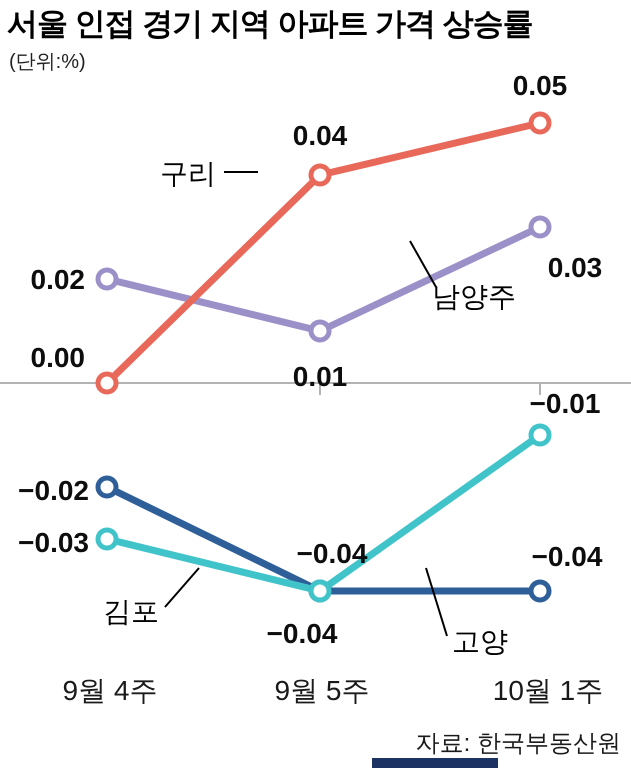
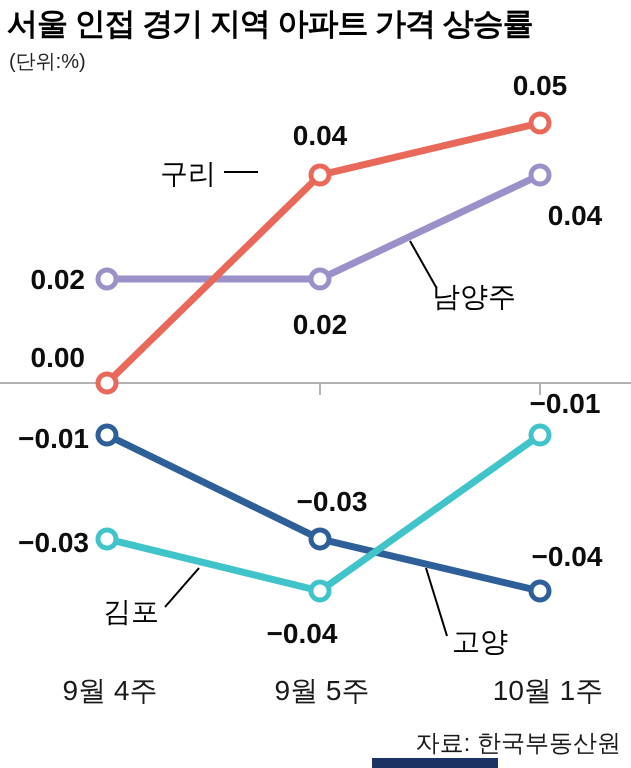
고양/9월 4주: −0.02 -> −0.01
남양주/9월 5주: 0.01 -> 0.02
고양/9월 5주: −0.04 -> −0.03
남양주/10월 1주: 0.03 -> 0.04
